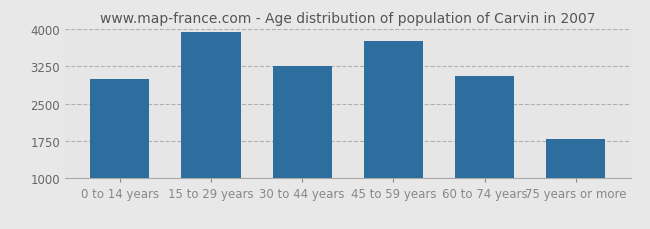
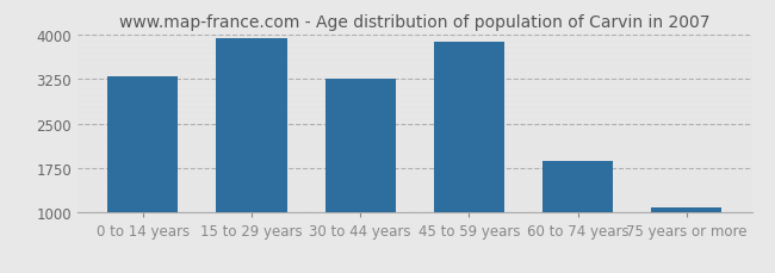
0 to 14 years: 3000 -> 3300
45 to 59 years: 3750 -> 3870
60 to 74 years: 3050 -> 1880
75 years or more: 1800 -> 1080
